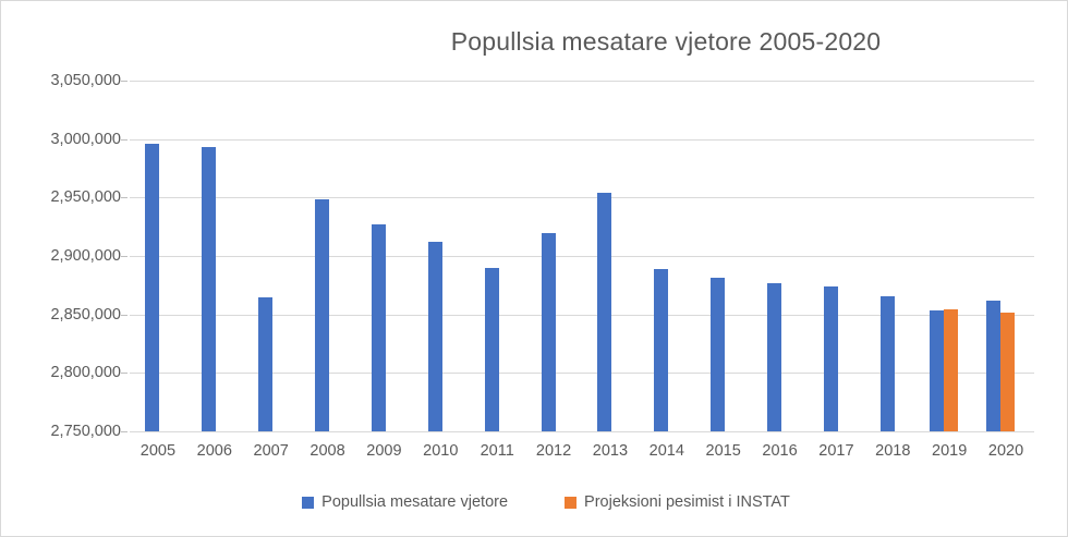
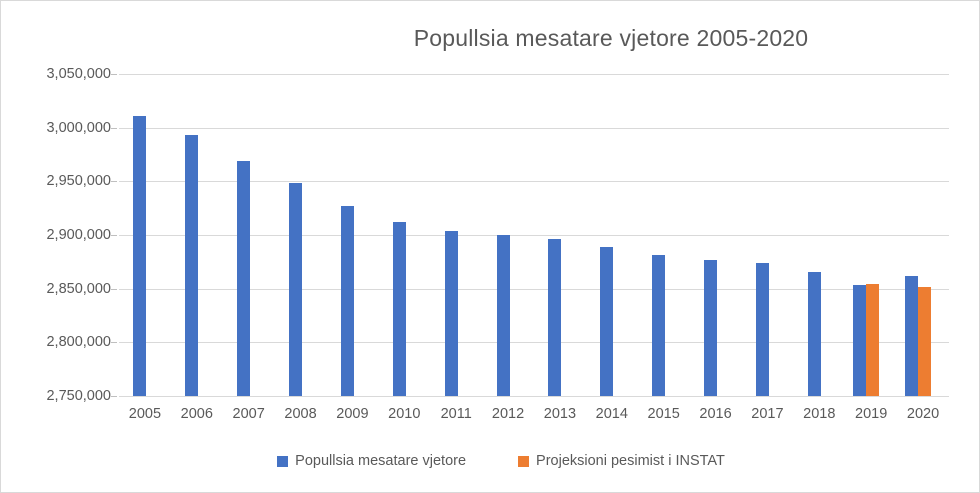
Popullsia mesatare vjetore/2005: 2996000 -> 3011000
Popullsia mesatare vjetore/2007: 2865000 -> 2969000
Popullsia mesatare vjetore/2011: 2890000 -> 2904000
Popullsia mesatare vjetore/2012: 2920000 -> 2900000
Popullsia mesatare vjetore/2013: 2954000 -> 2896000
